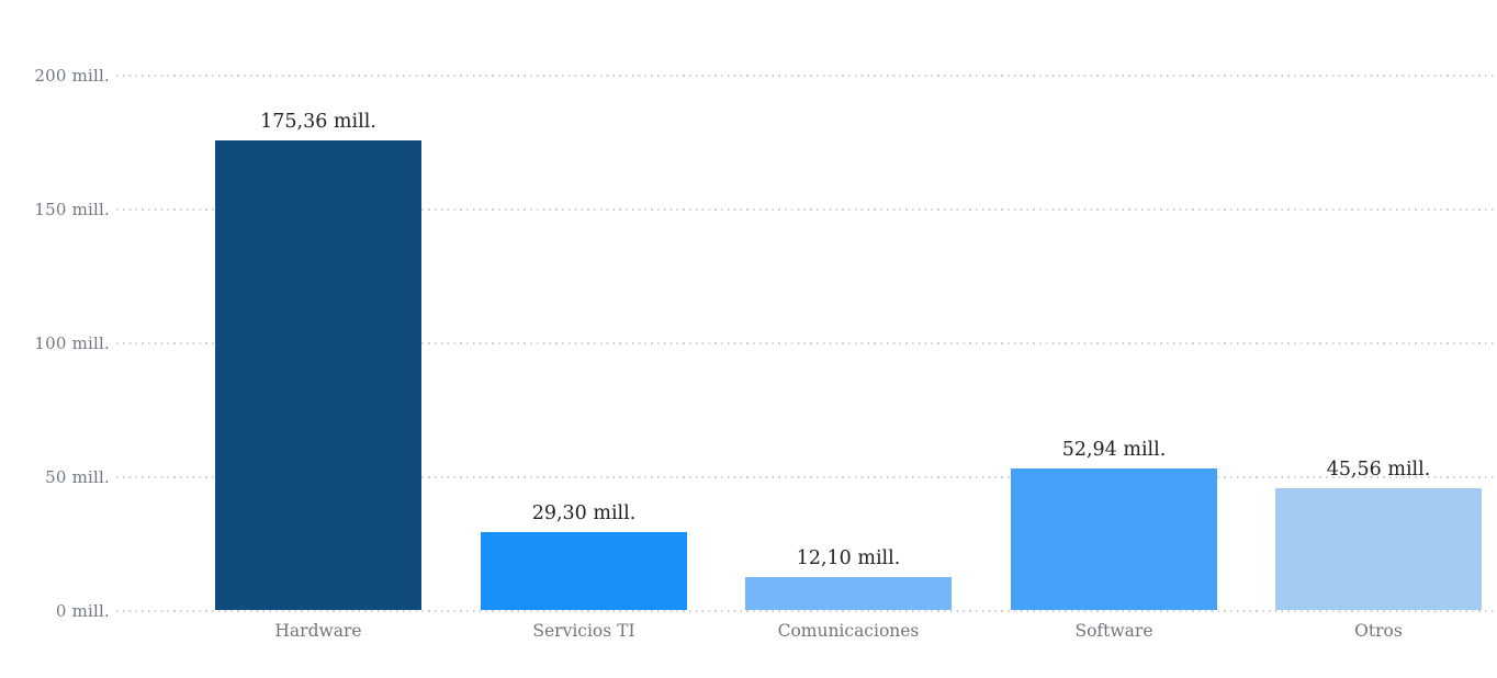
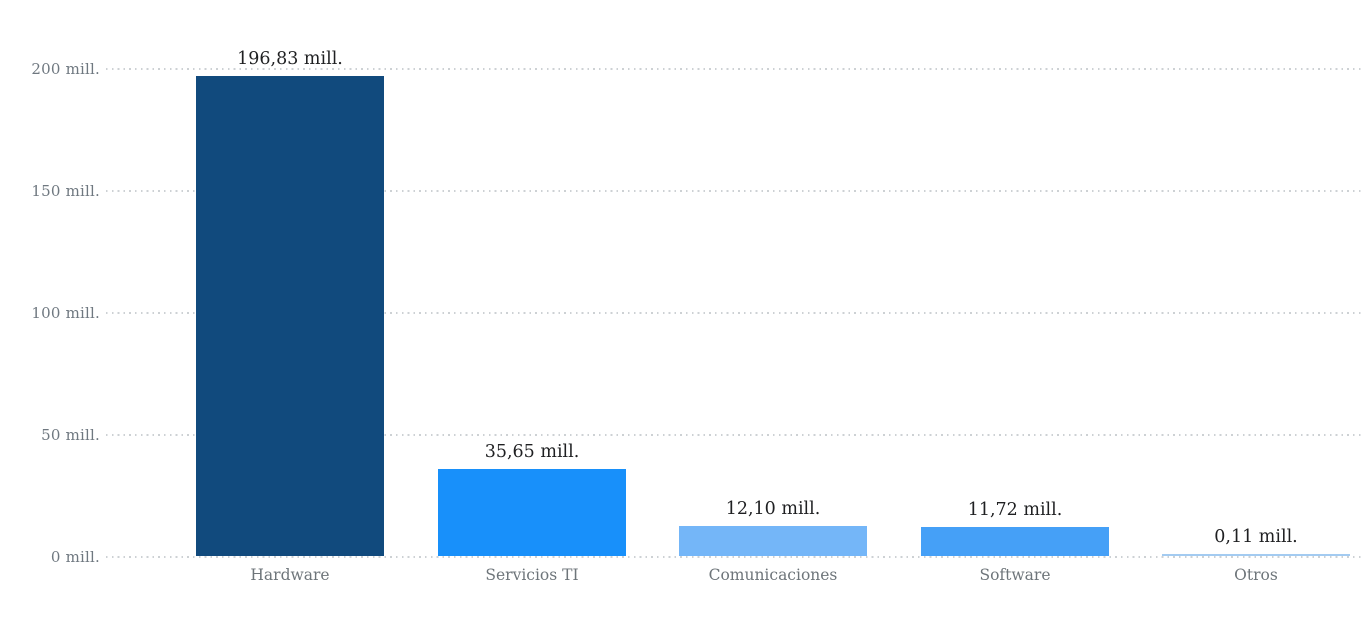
Hardware: 175,36 -> 196,83
Servicios TI: 29,30 -> 35,65
Software: 52,94 -> 11,72
Otros: 45,56 -> 0,11
